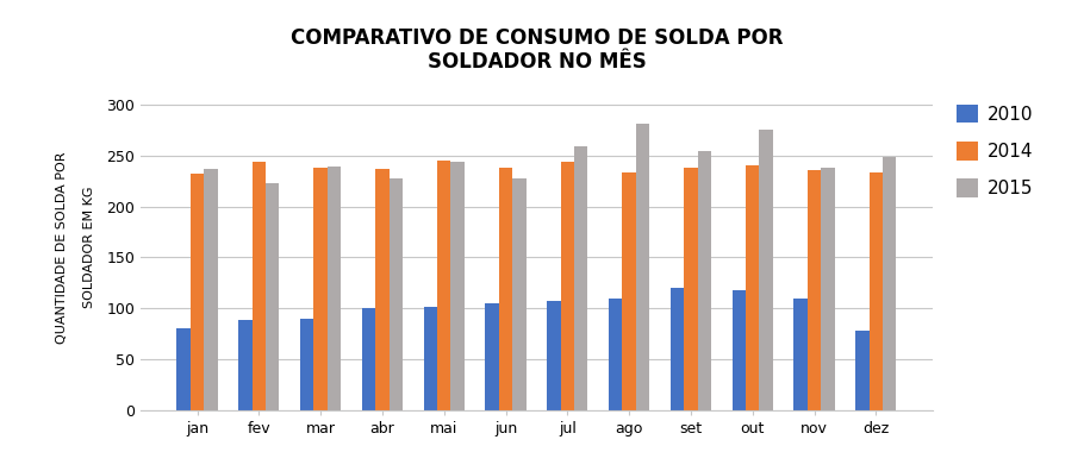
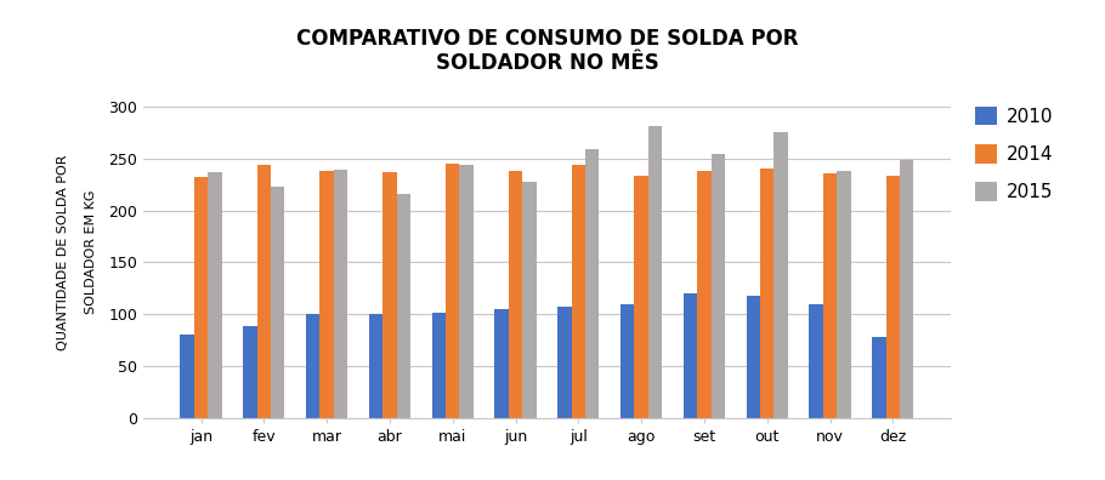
2010/mar: 90 -> 100
2015/abr: 228 -> 216
